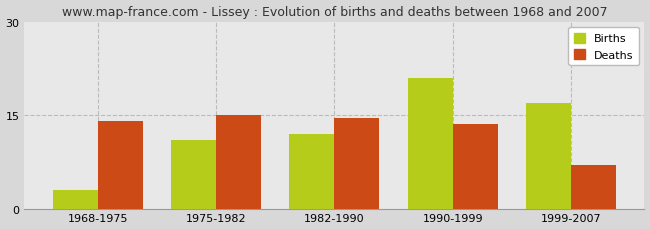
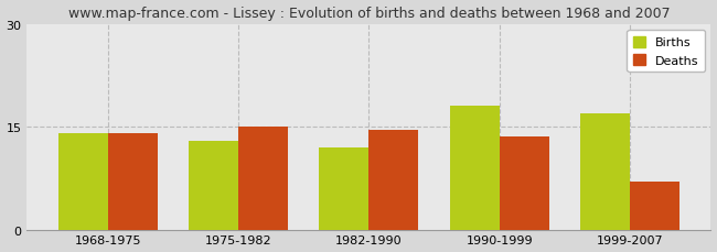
Births/1968-1975: 3 -> 14
Births/1975-1982: 11 -> 13
Births/1990-1999: 21 -> 18
